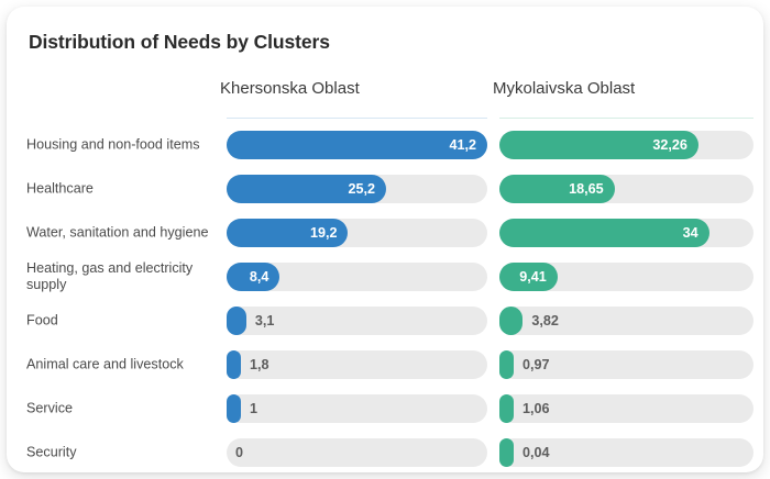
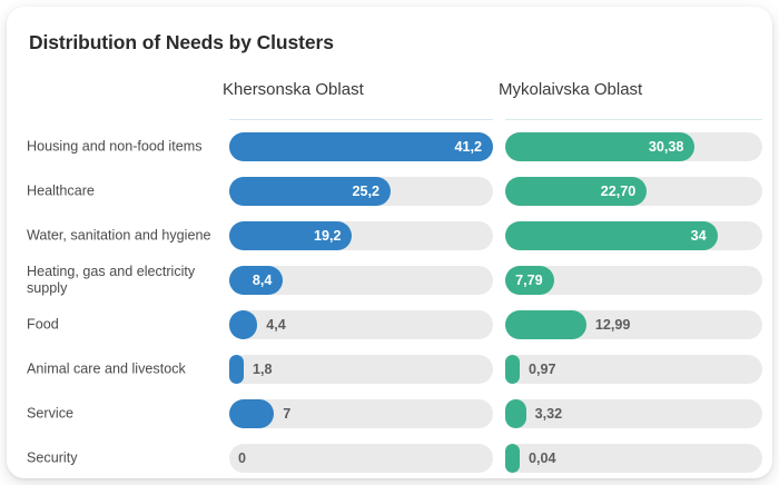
Mykolaivska Oblast/Housing and non-food items: 32,26 -> 30,38
Mykolaivska Oblast/Healthcare: 18,65 -> 22,70
Mykolaivska Oblast/Heating, gas and electricity supply: 9,41 -> 7,79
Khersonska Oblast/Food: 3,1 -> 4,4
Mykolaivska Oblast/Food: 3,82 -> 12,99
Khersonska Oblast/Service: 1 -> 7
Mykolaivska Oblast/Service: 1,06 -> 3,32
